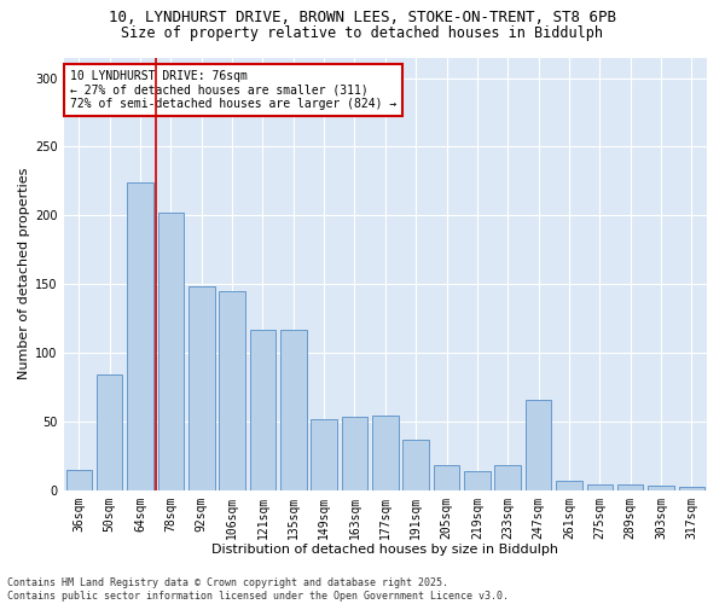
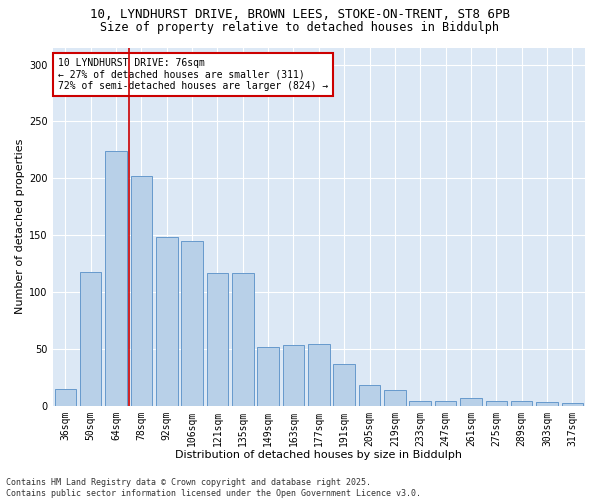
50sqm: 84 -> 118
233sqm: 18 -> 4
247sqm: 66 -> 4
